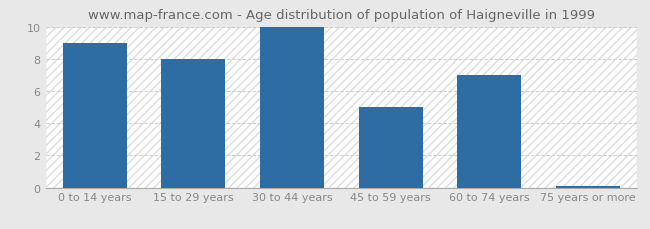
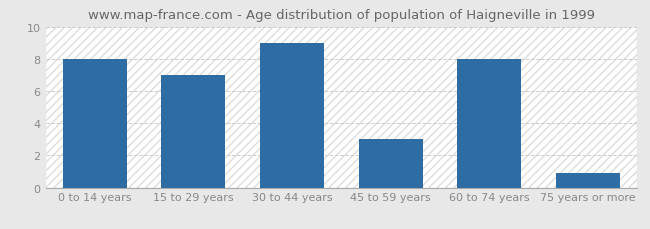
0 to 14 years: 9.0 -> 8.0
15 to 29 years: 8.0 -> 7.0
30 to 44 years: 10.0 -> 9.0
45 to 59 years: 5.0 -> 3.0
60 to 74 years: 7.0 -> 8.0
75 years or more: 0.1 -> 0.9
